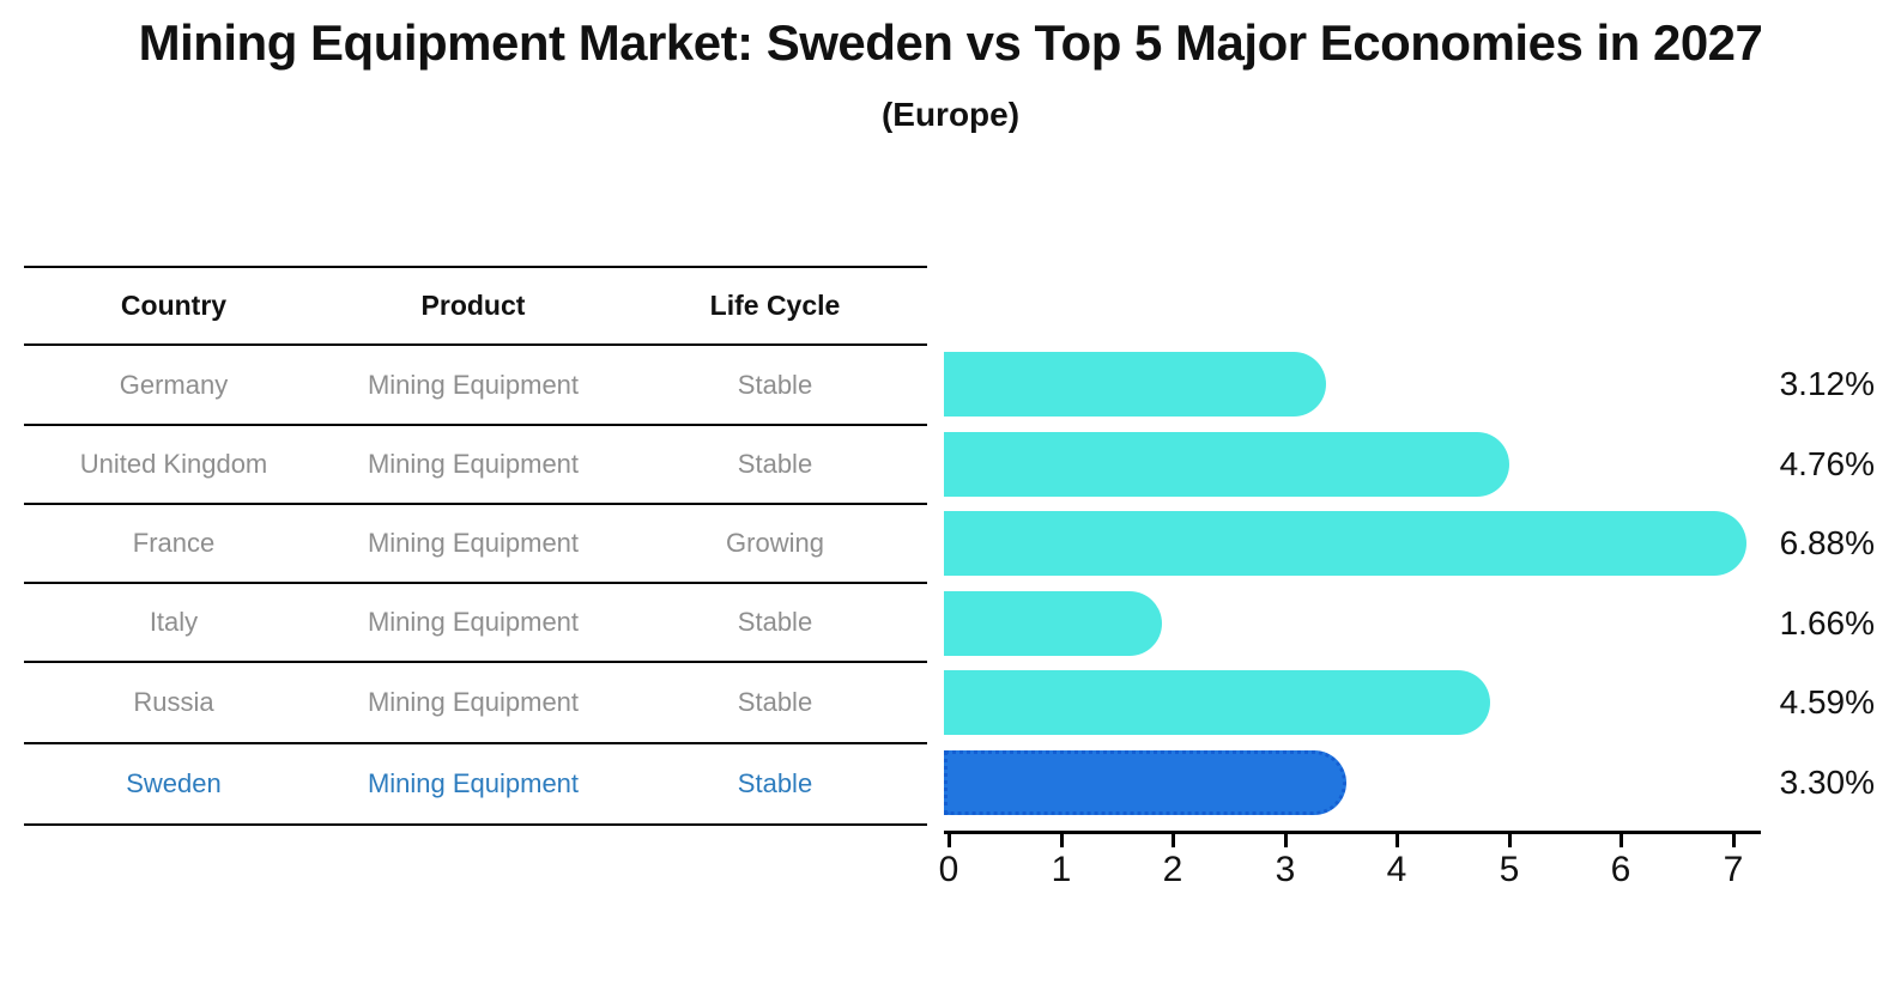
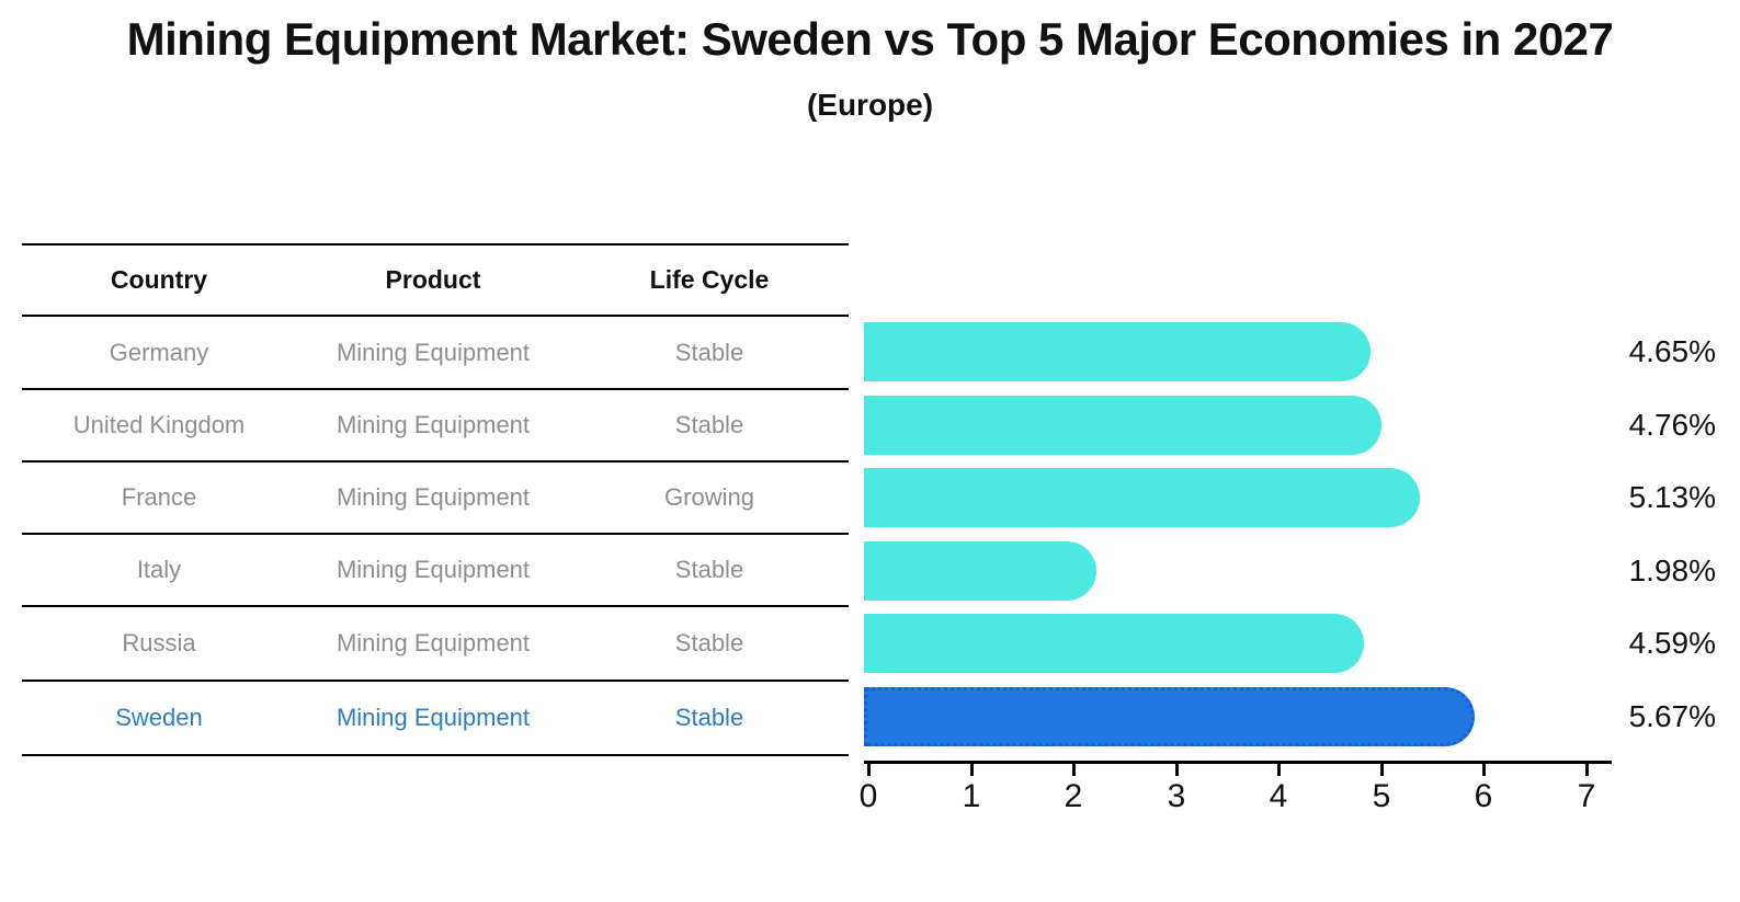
Germany: 3.12% -> 4.65%
France: 6.88% -> 5.13%
Italy: 1.66% -> 1.98%
Sweden: 3.30% -> 5.67%
